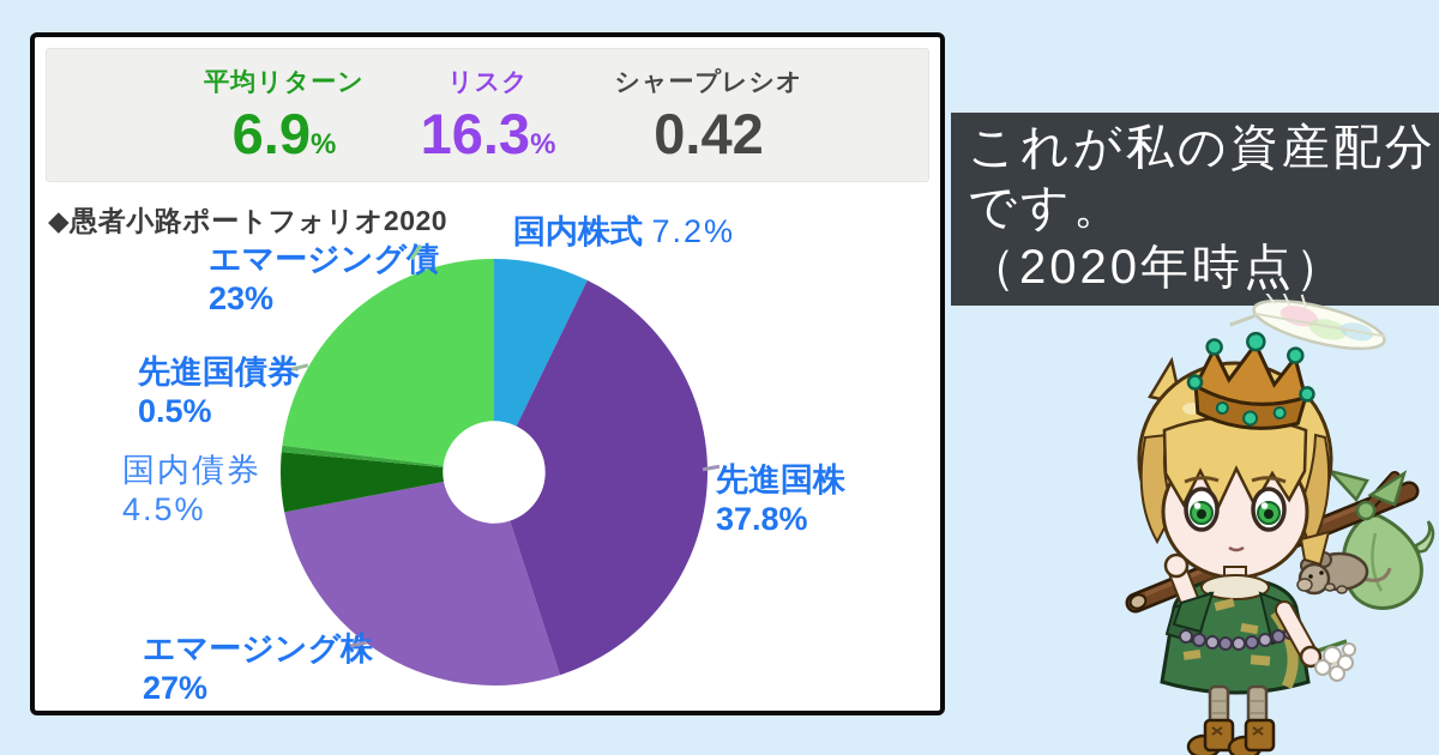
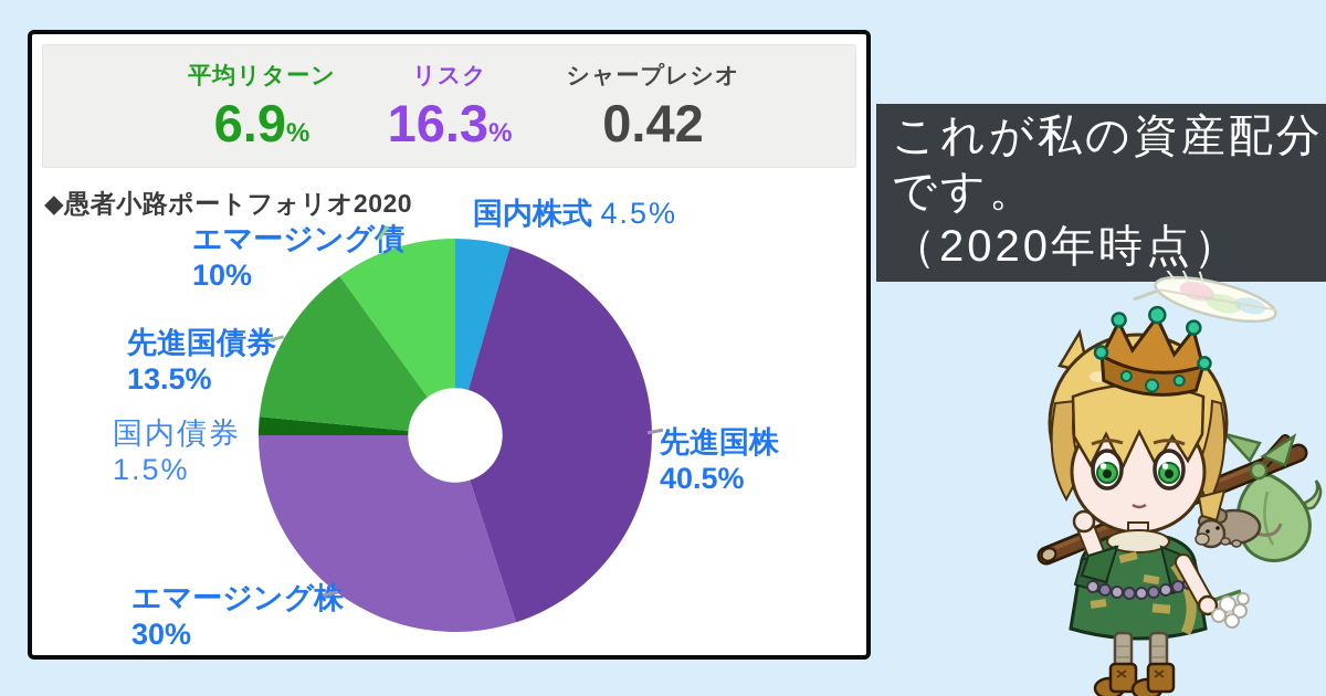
国内株式: 7.2% -> 4.5%
先進国株: 37.8% -> 40.5%
エマージング株: 27% -> 30%
国内債券: 4.5% -> 1.5%
先進国債券: 0.5% -> 13.5%
エマージング債: 23% -> 10%
